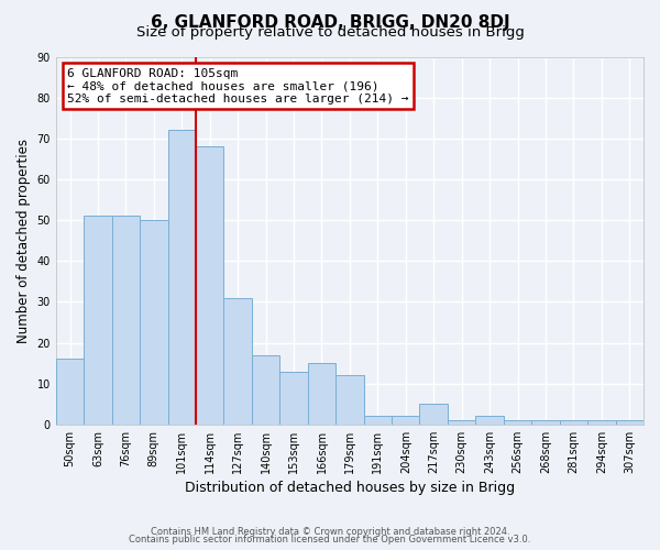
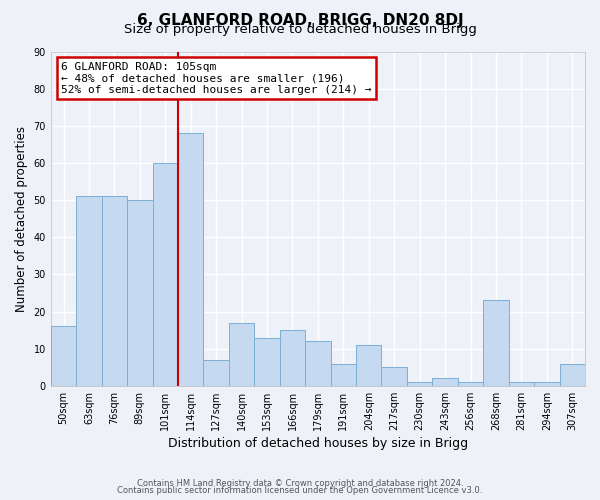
101sqm: 72 -> 60
127sqm: 31 -> 7
191sqm: 2 -> 6
204sqm: 2 -> 11
268sqm: 1 -> 23
307sqm: 1 -> 6
